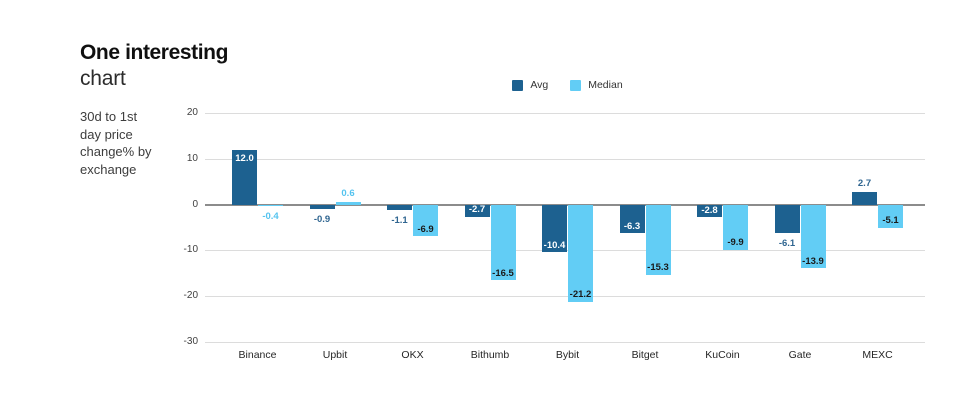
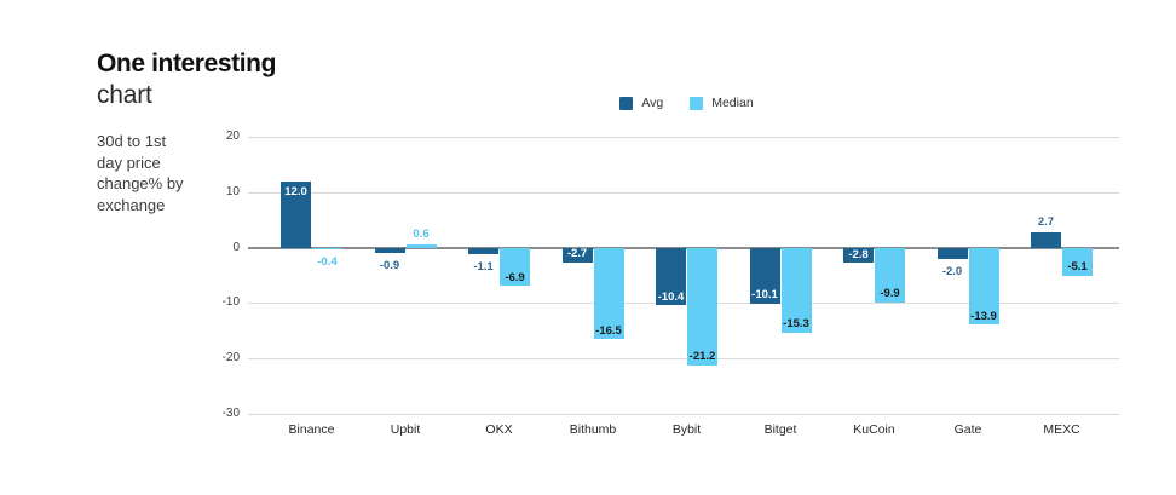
Avg/Bitget: -6.3 -> -10.1
Avg/Gate: -6.1 -> -2.0
